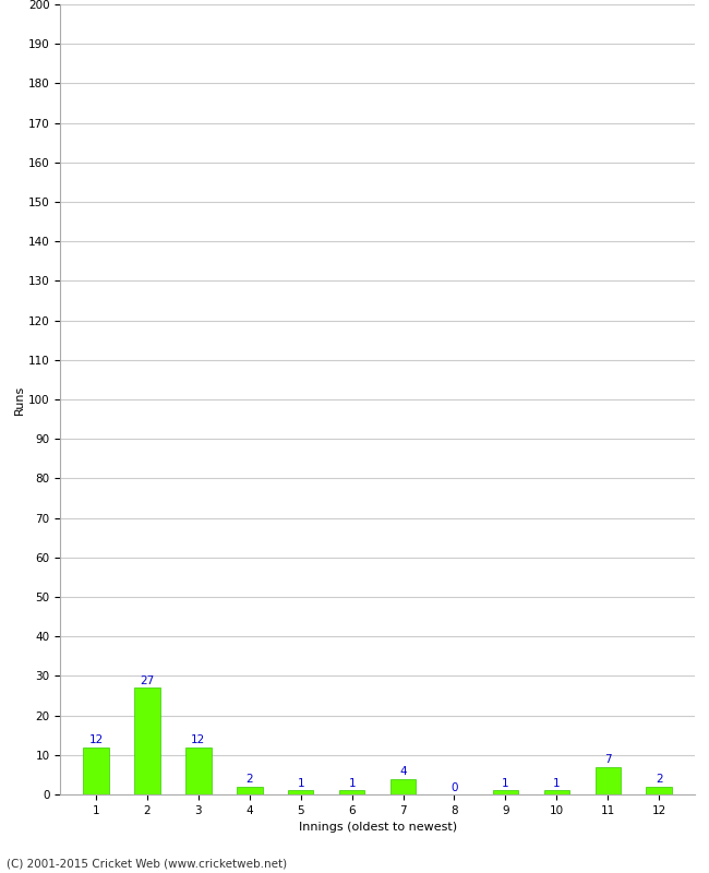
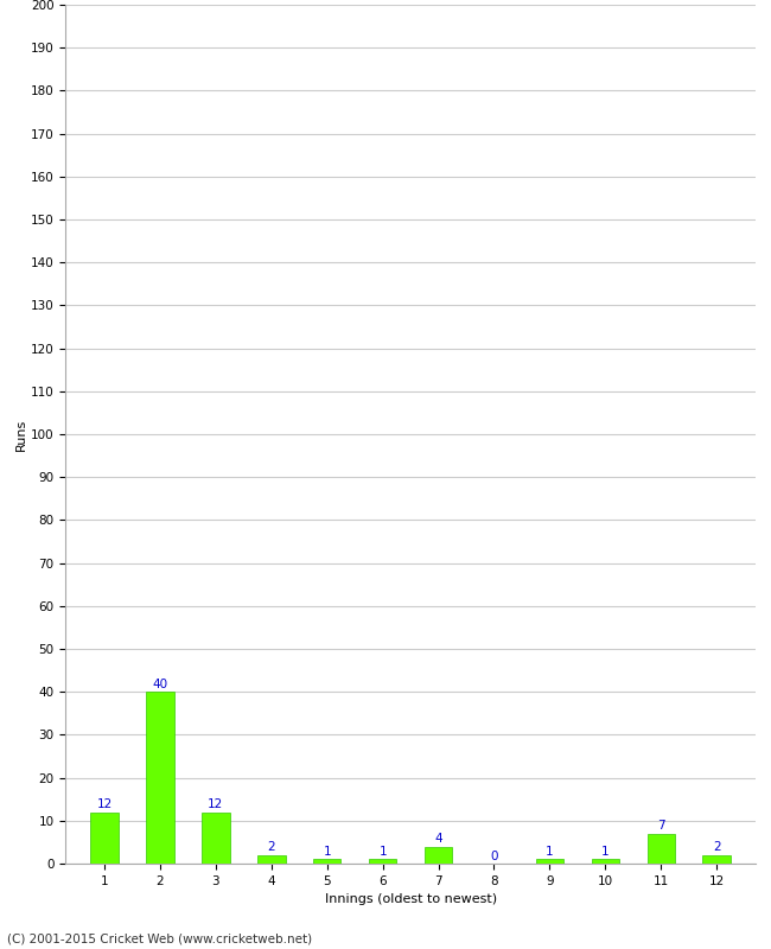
2: 27 -> 40
